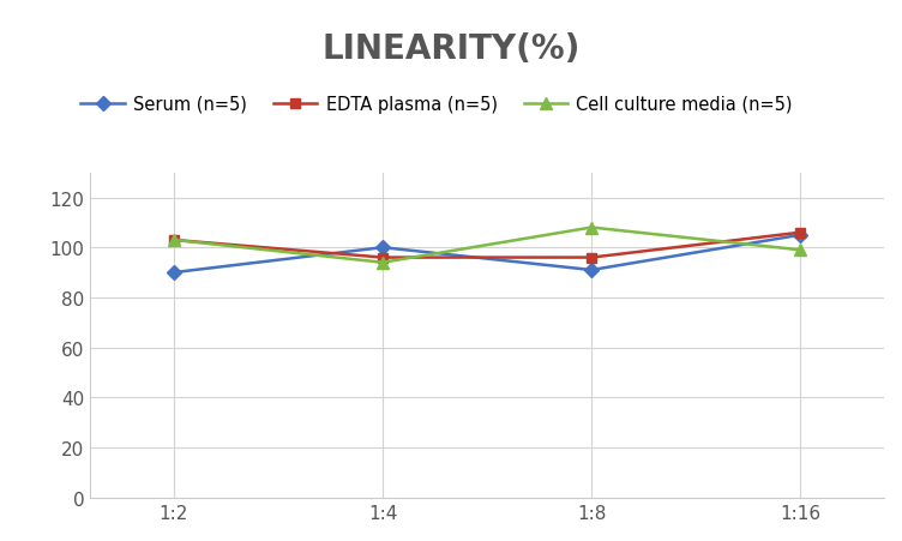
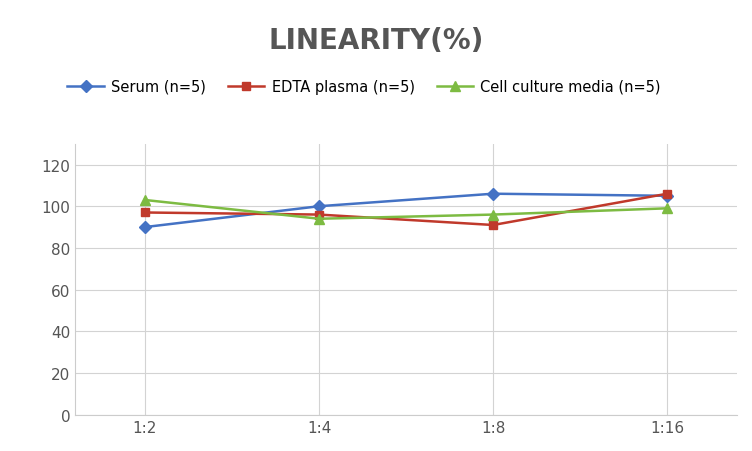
EDTA plasma (n=5)/1:2: 103 -> 97
Serum (n=5)/1:8: 91 -> 106
EDTA plasma (n=5)/1:8: 96 -> 91
Cell culture media (n=5)/1:8: 108 -> 96
